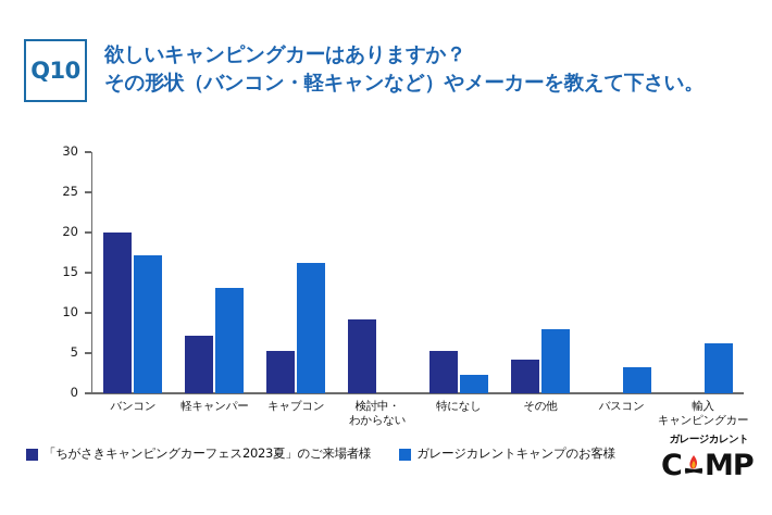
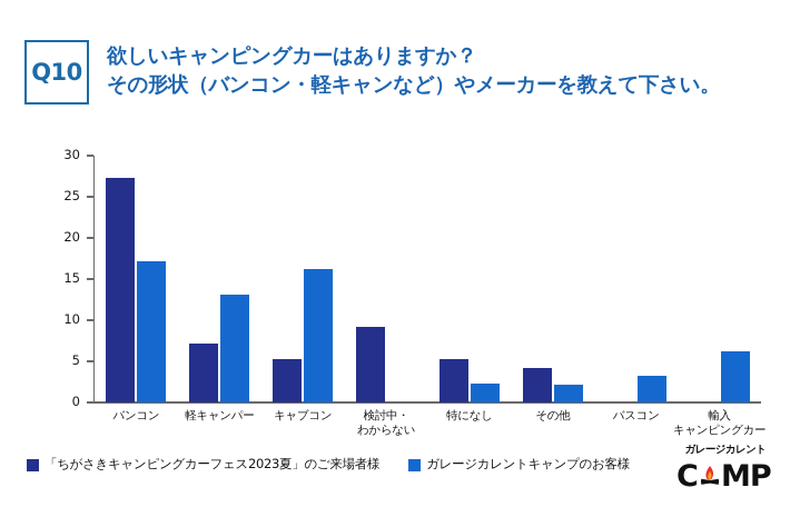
「ちがさきキャンピングカーフェス2023夏」のご来場者様/バンコン: 20 -> 27
ガレージカレントキャンプのお客様/その他: 8 -> 2
